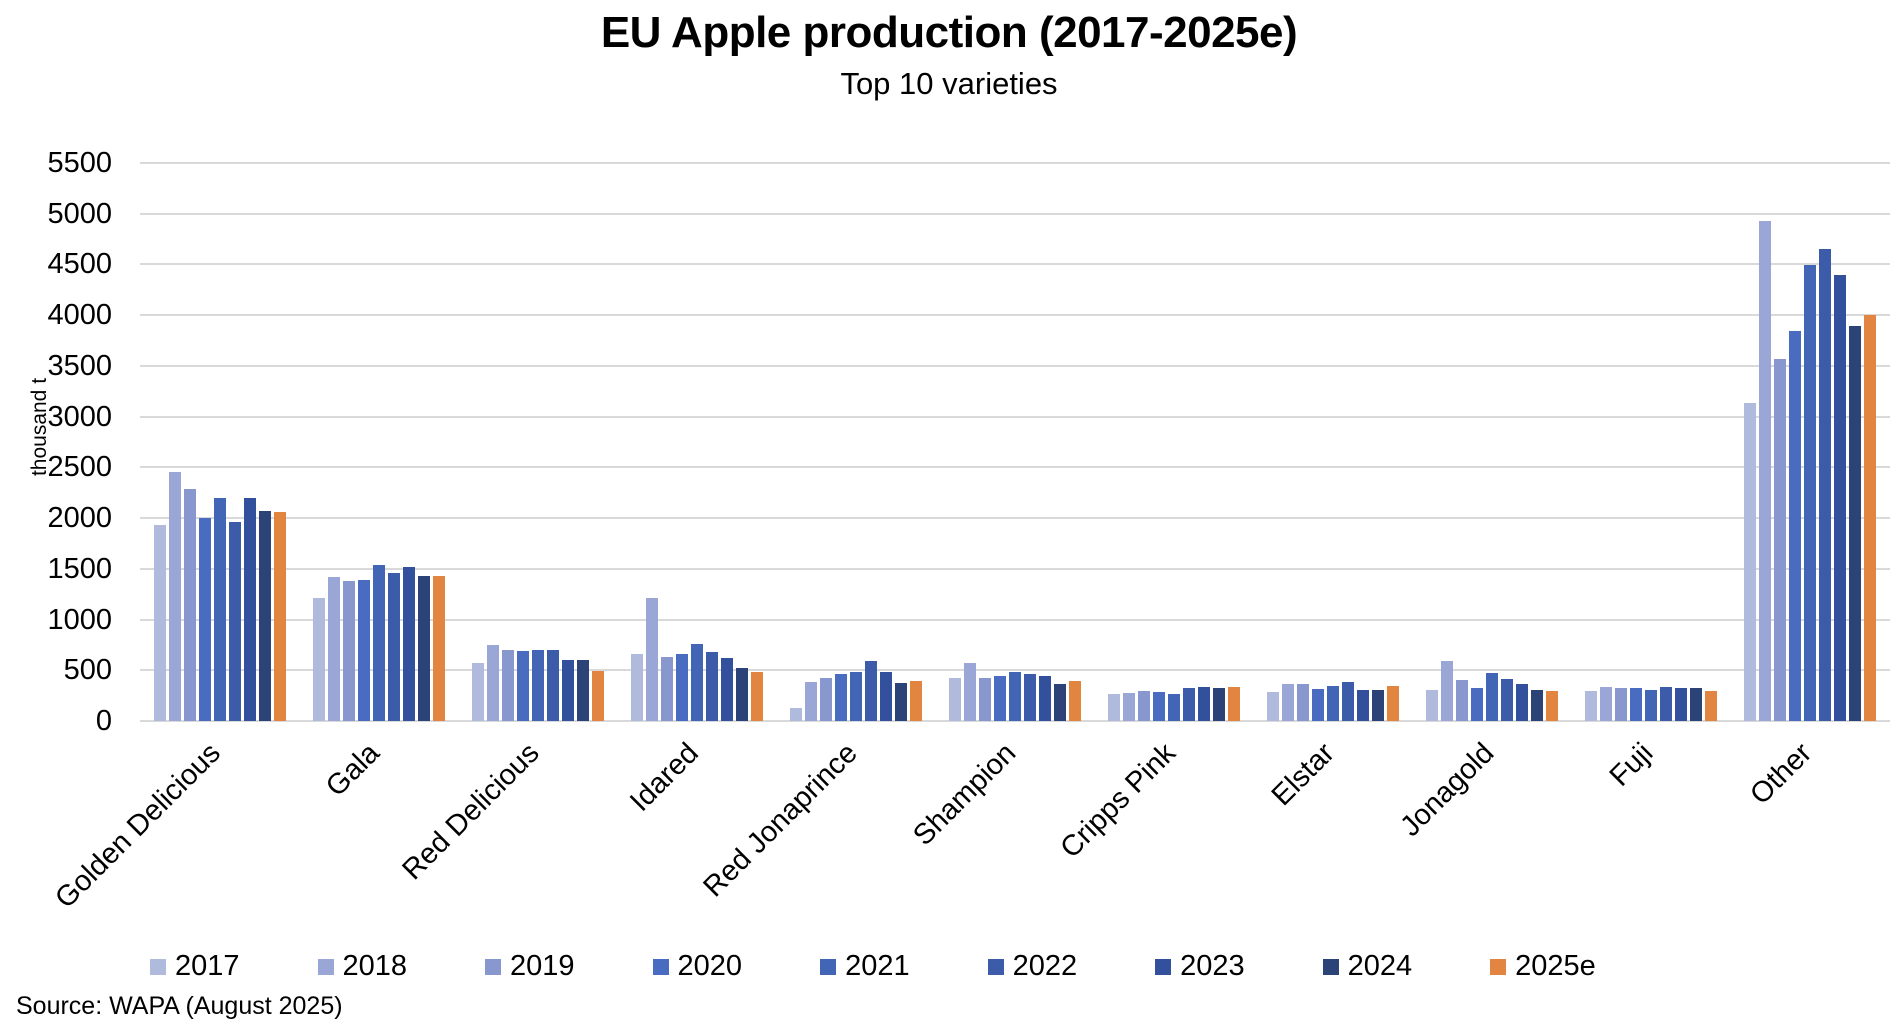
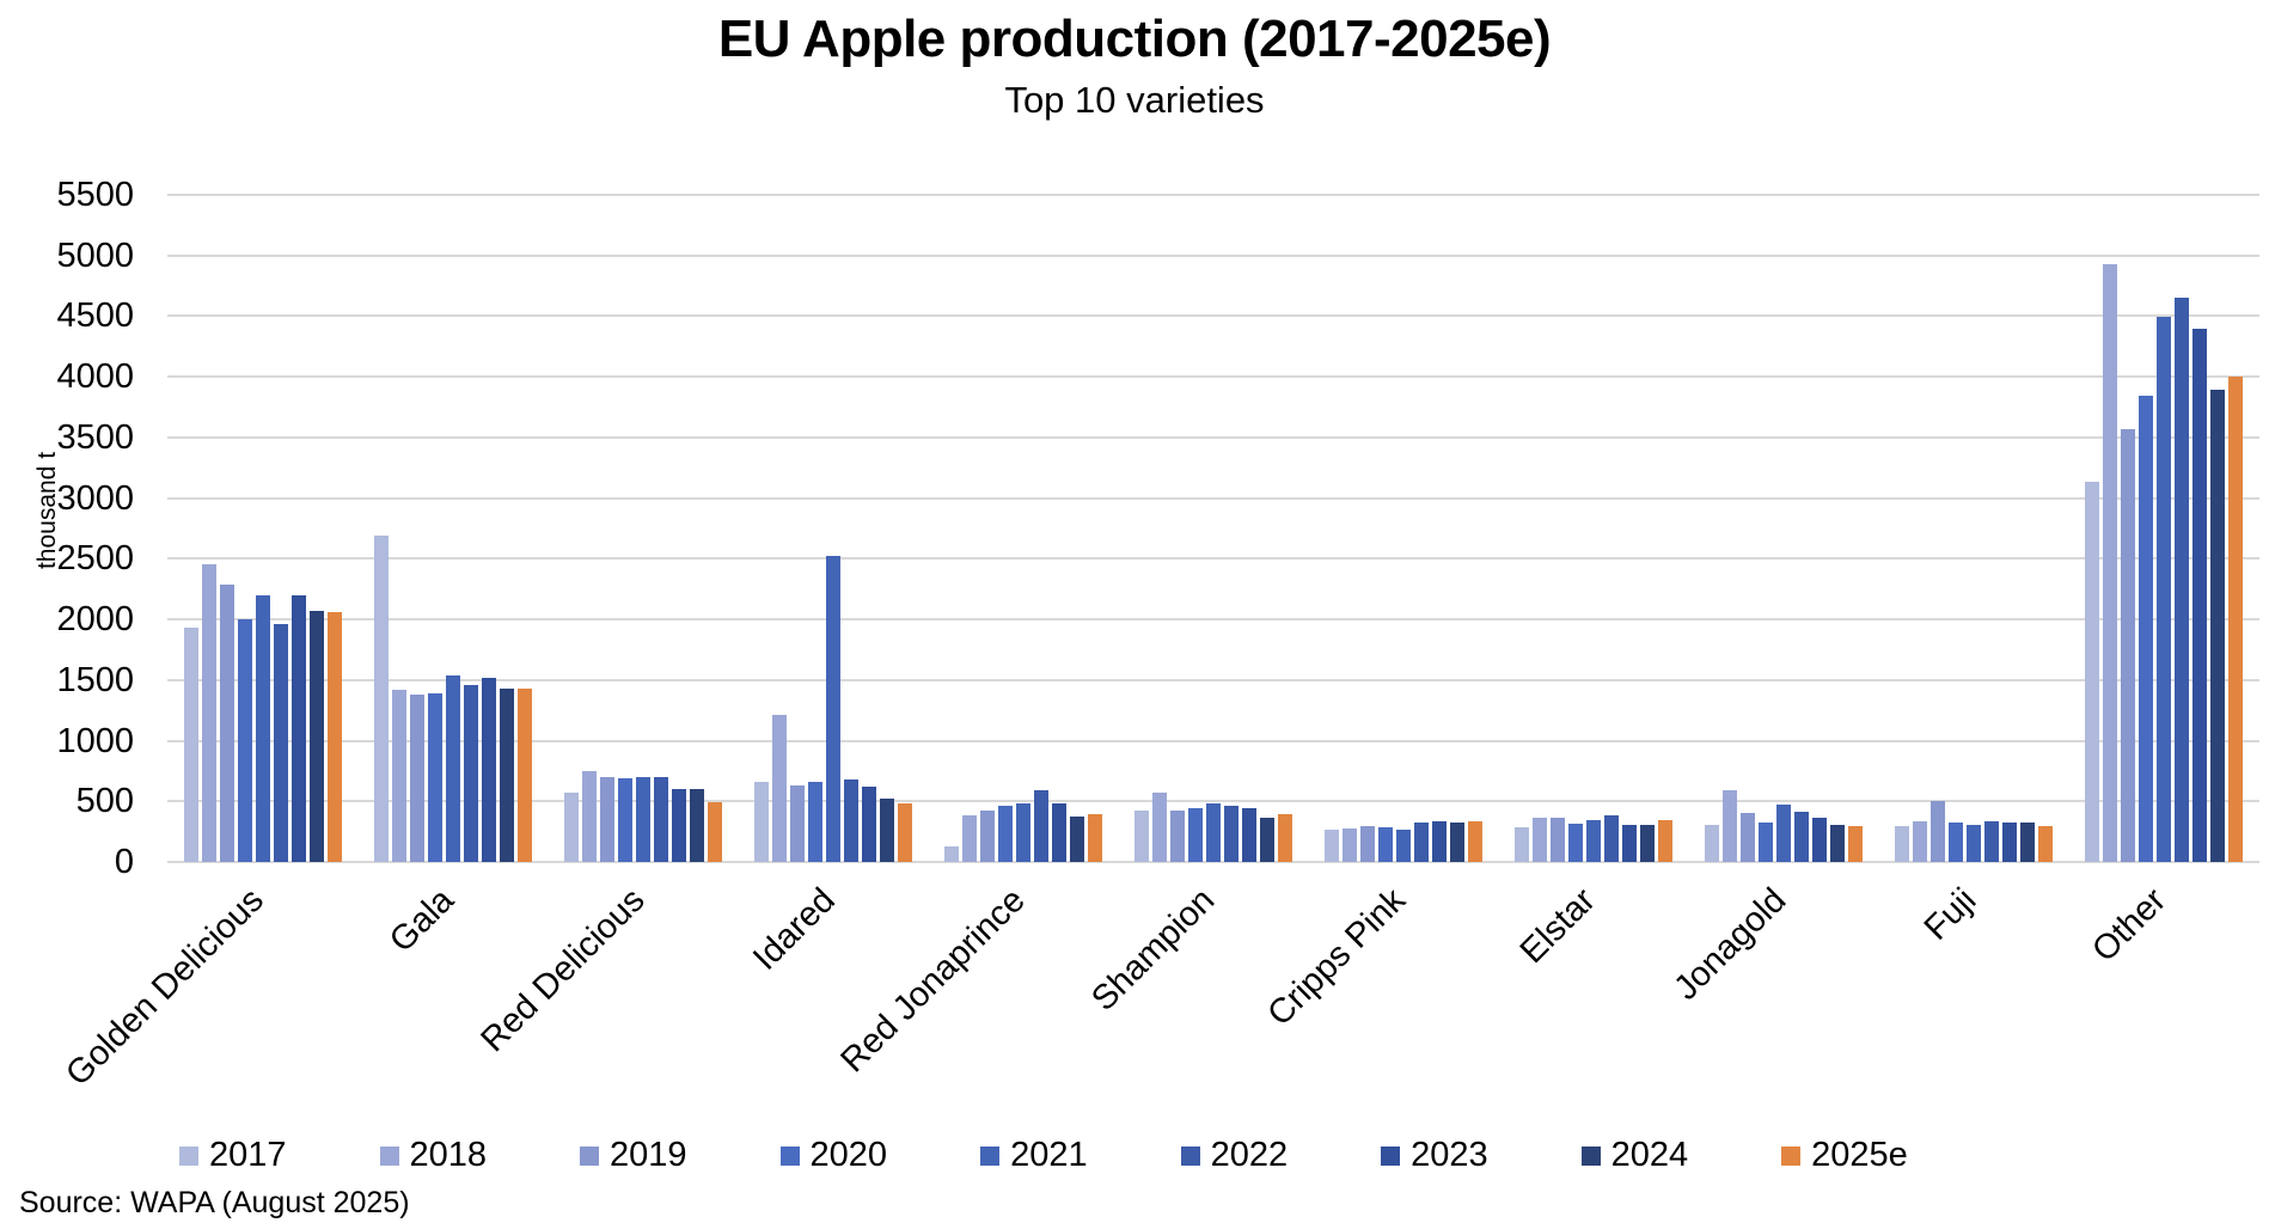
2017/Gala: 1210 -> 2690
2021/Idared: 760 -> 2520
2019/Fuji: 320 -> 500
